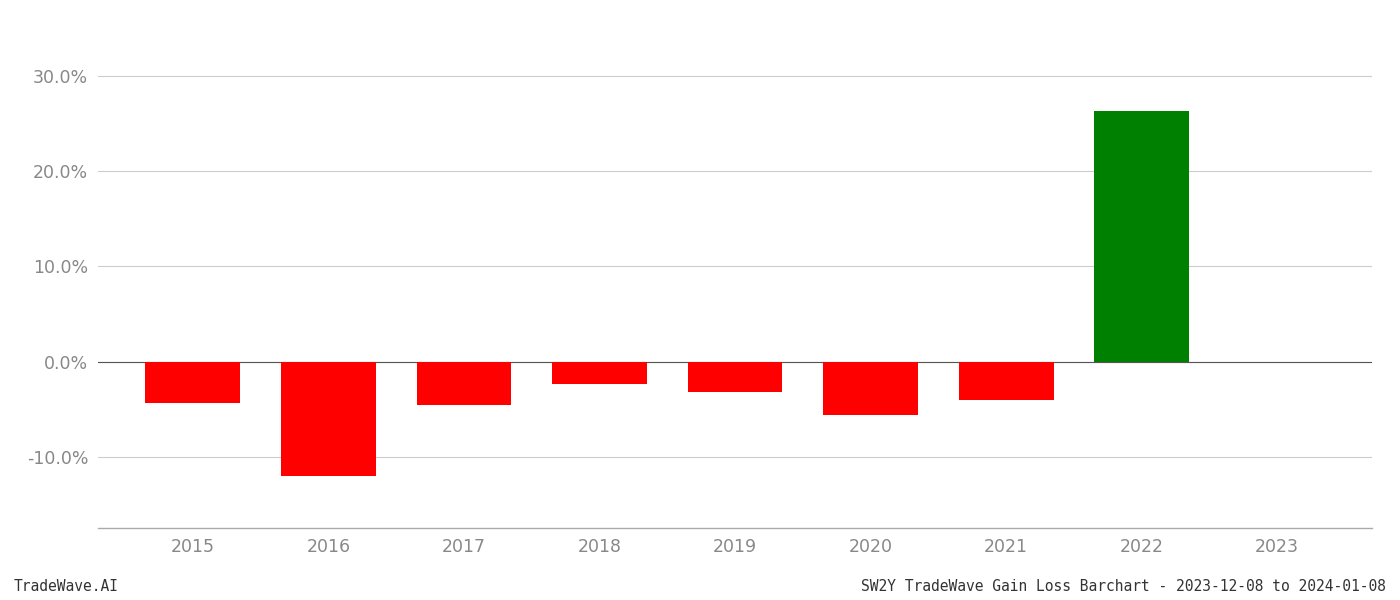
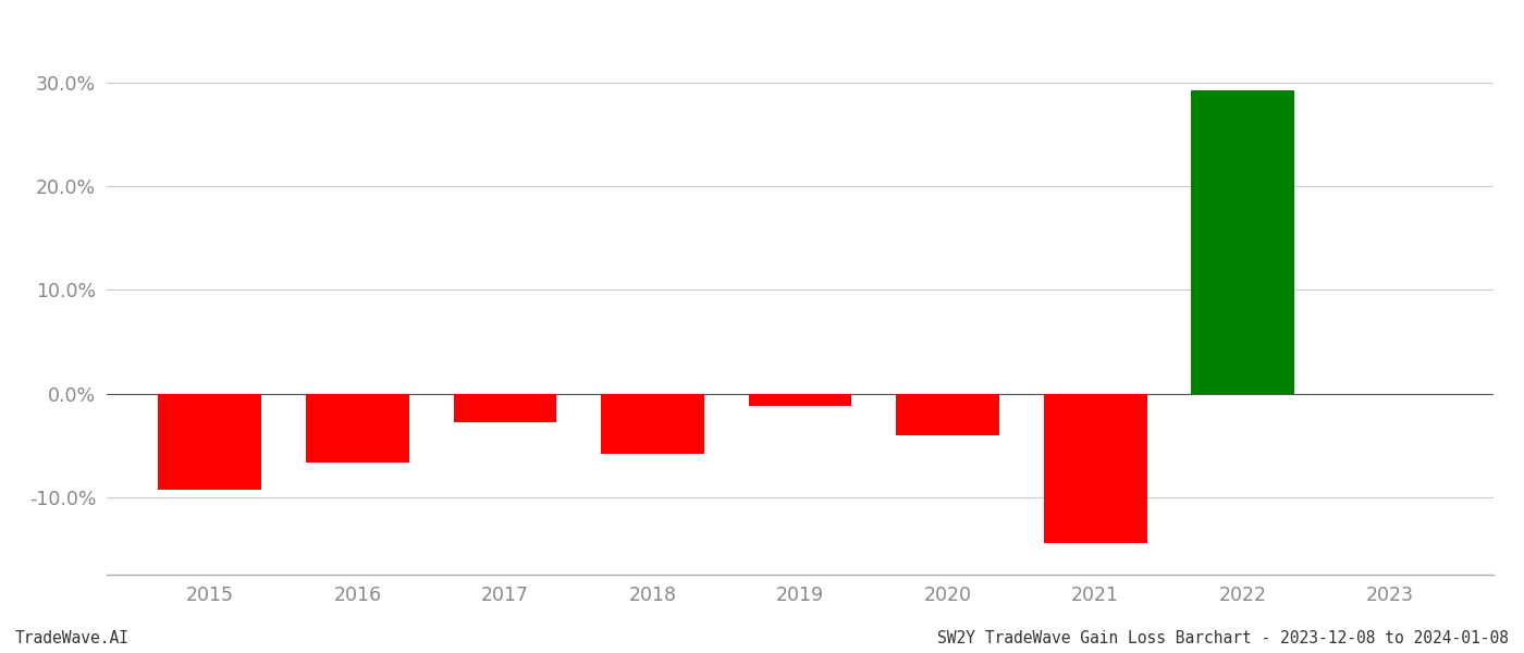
2015: -4.4% -> -9.3%
2016: -12.0% -> -6.7%
2017: -4.6% -> -2.8%
2018: -2.4% -> -5.8%
2019: -3.2% -> -1.2%
2020: -5.6% -> -4.0%
2021: -4.0% -> -14.5%
2022: 26.4% -> 29.3%
